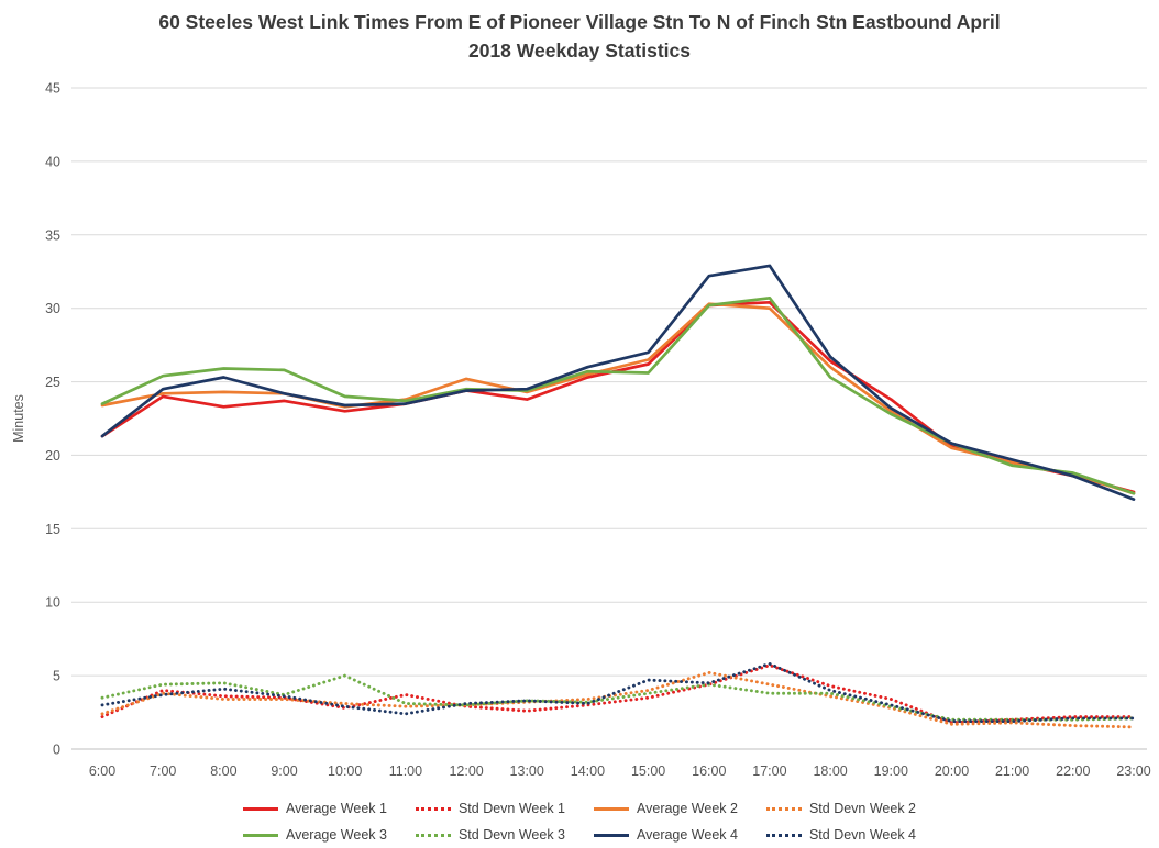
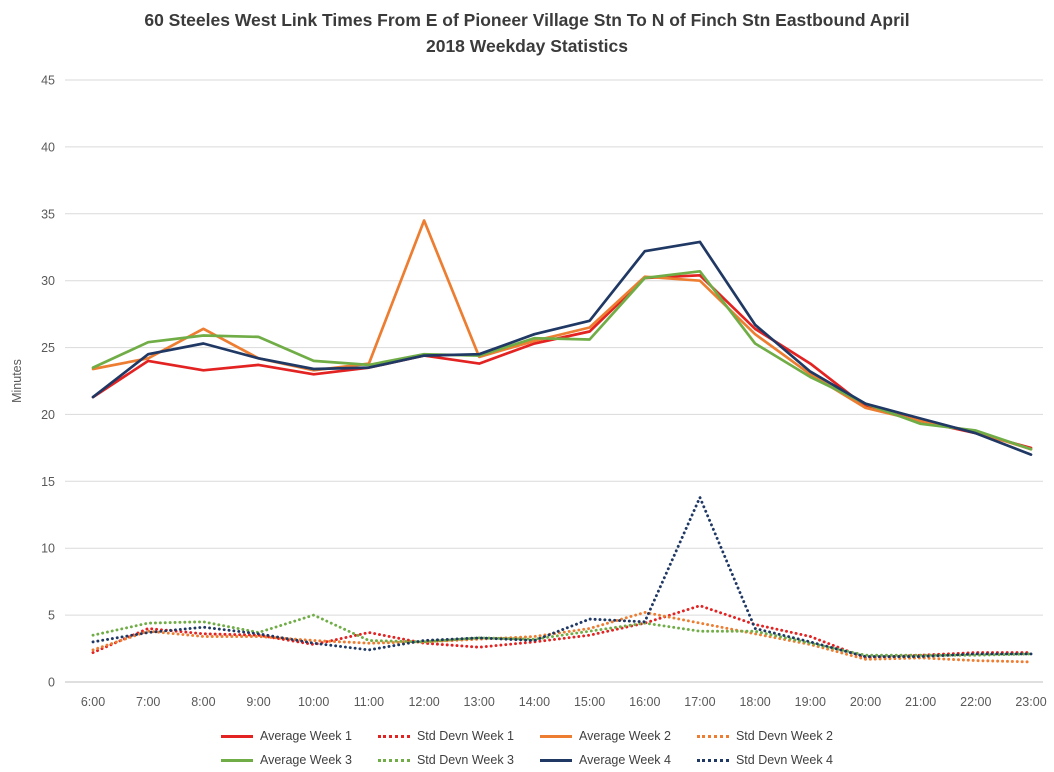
Average Week 2/8:00: 24.3 -> 26.4
Average Week 2/12:00: 25.2 -> 34.5
Std Devn Week 4/17:00: 5.8 -> 13.8
